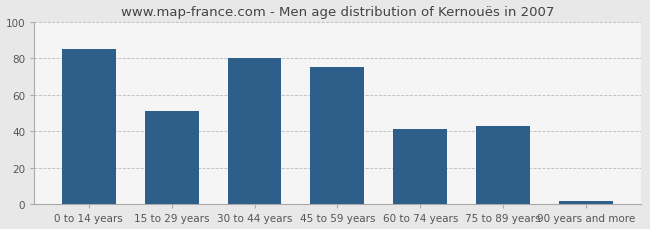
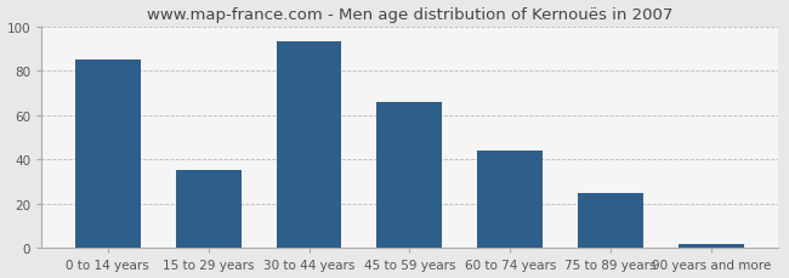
15 to 29 years: 51 -> 35
30 to 44 years: 80 -> 93
45 to 59 years: 75 -> 66
60 to 74 years: 41 -> 44
75 to 89 years: 43 -> 25
